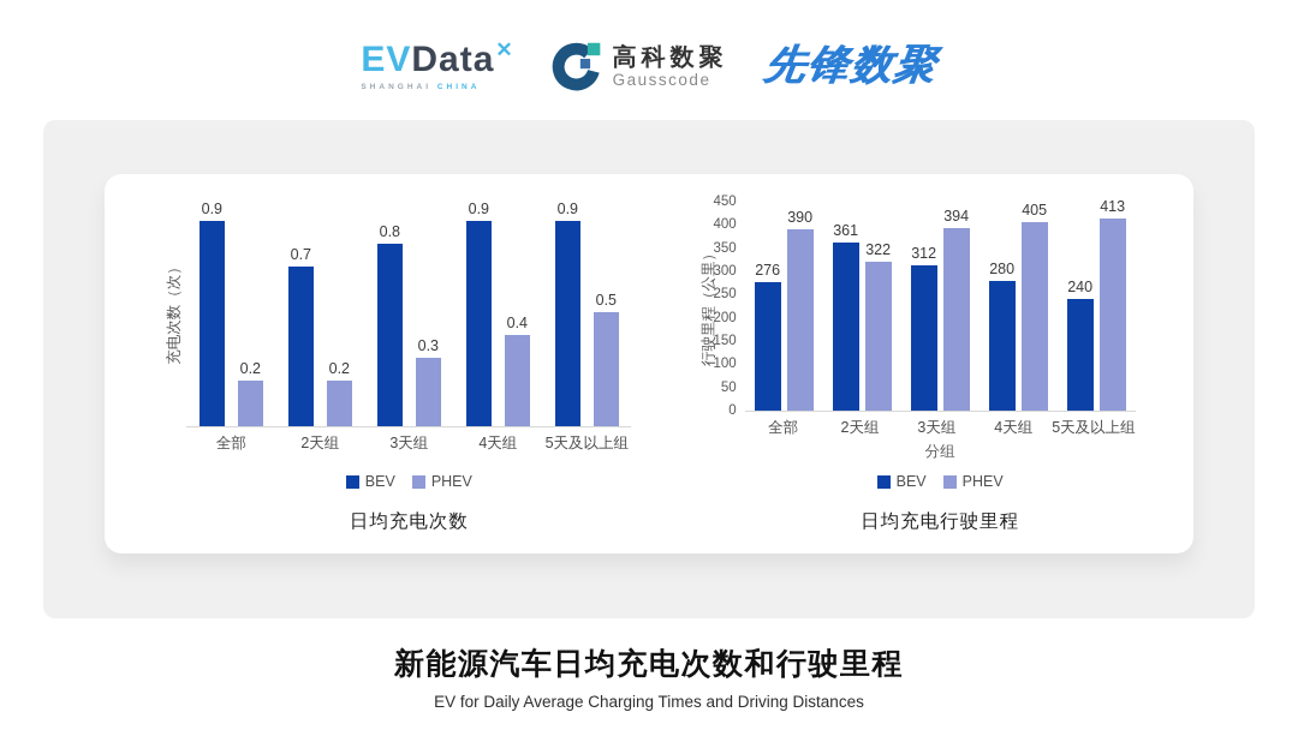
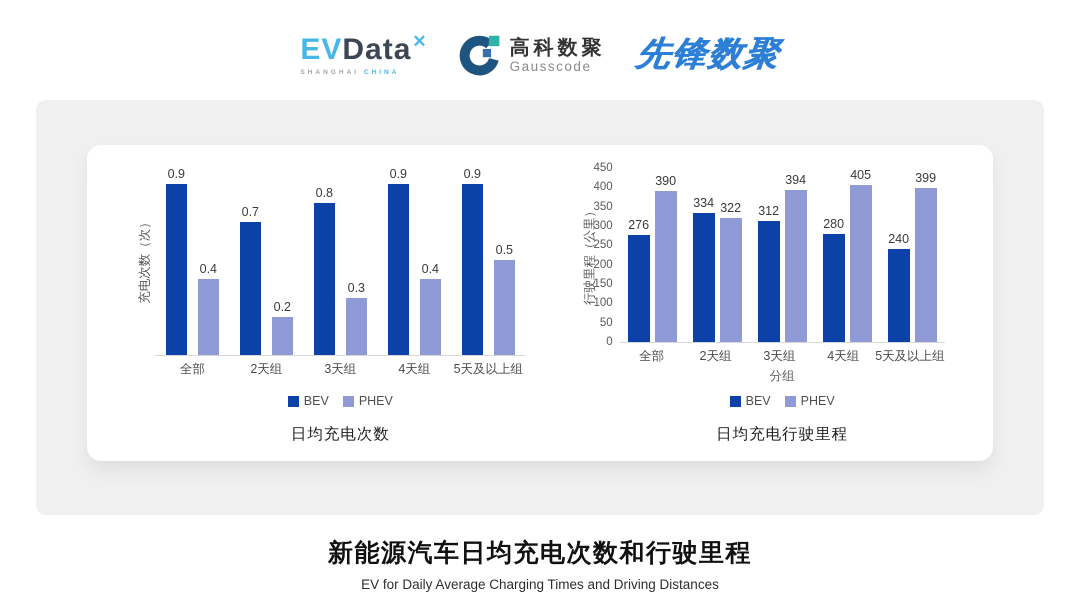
日均充电次数/PHEV/全部: 0.2 -> 0.4
日均充电行驶里程/BEV/2天组: 361 -> 334
日均充电行驶里程/PHEV/5天及以上组: 413 -> 399
